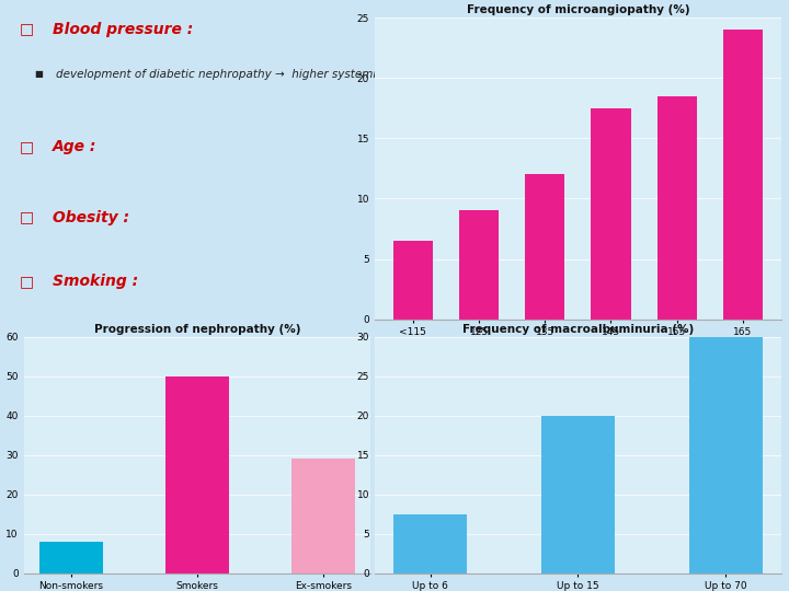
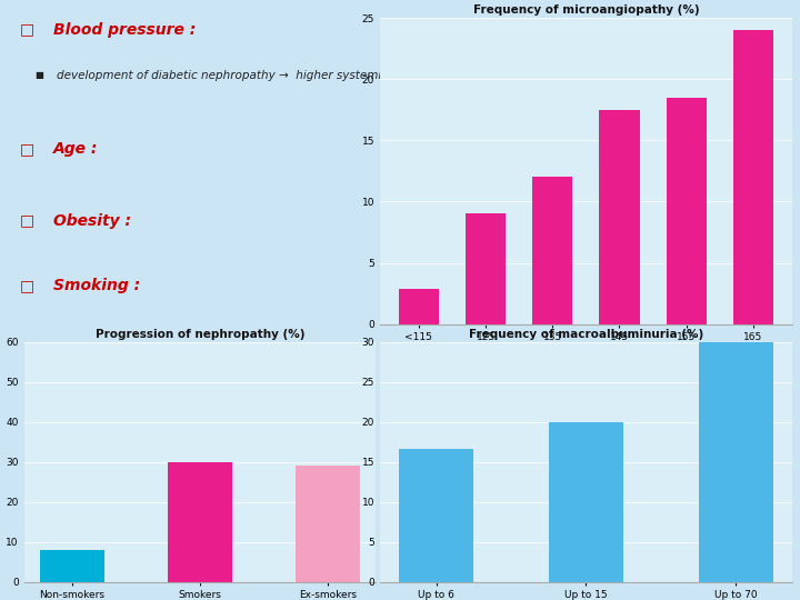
Frequency of microangiopathy (%)/<115: 6.5 -> 2.9
Progression of nephropathy (%)/Smokers: 50 -> 30
Frequency of macroalbuminuria (%)/Up to 6: 7.5 -> 16.6
